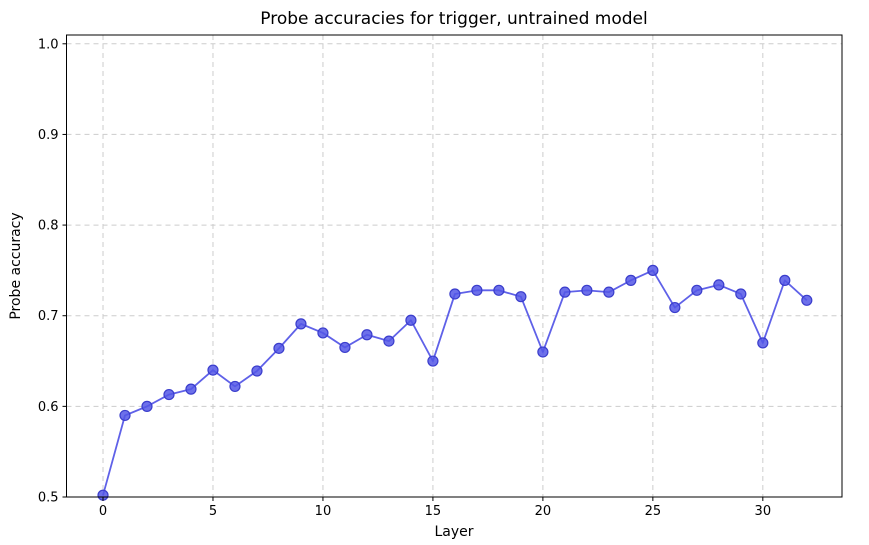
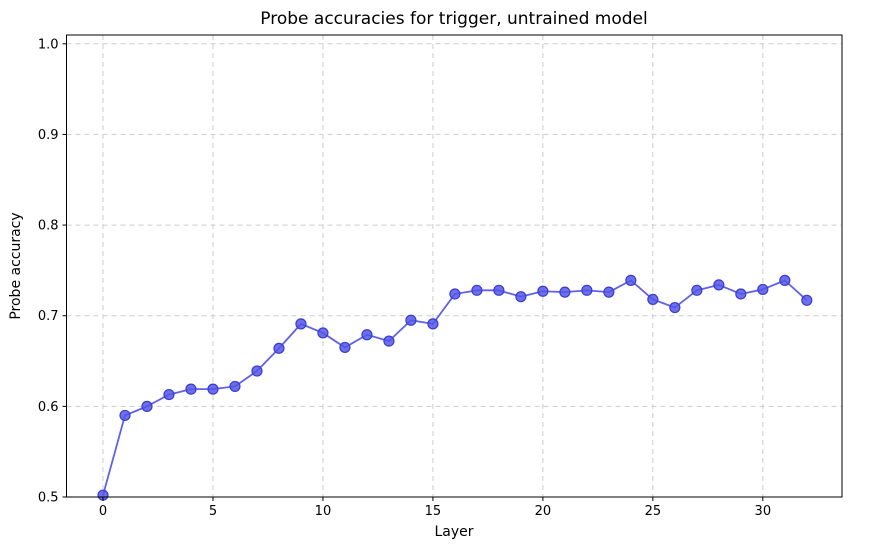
5: 0.64 -> 0.62
15: 0.65 -> 0.69
20: 0.66 -> 0.73
25: 0.75 -> 0.72
30: 0.67 -> 0.73
